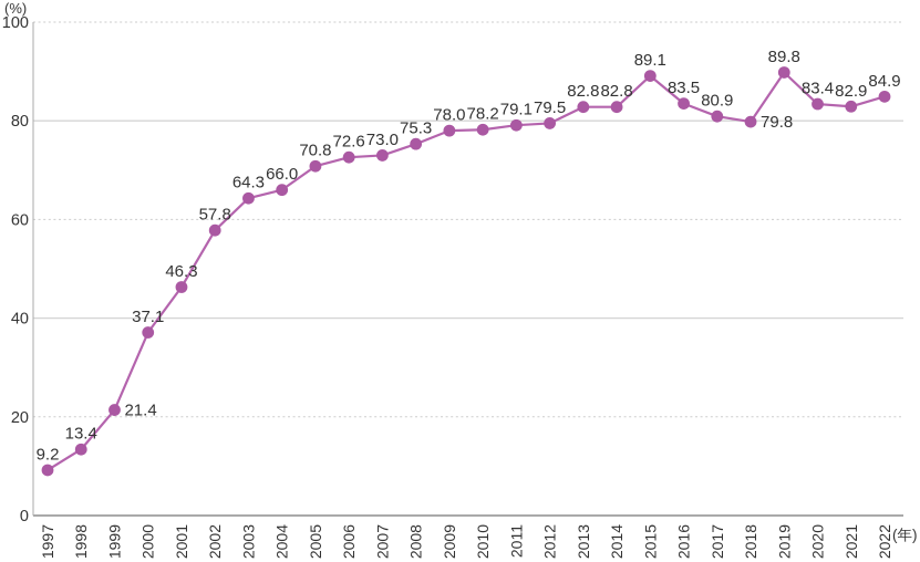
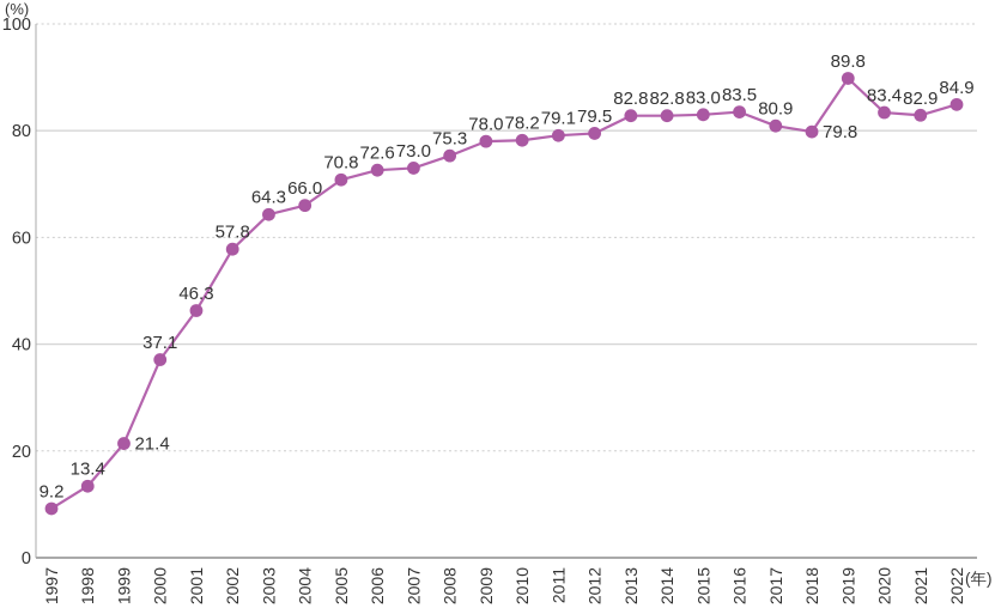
2015: 89.1 -> 83.0
